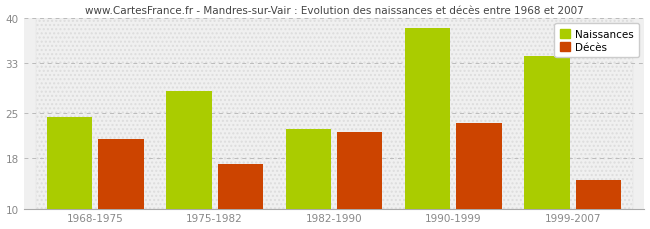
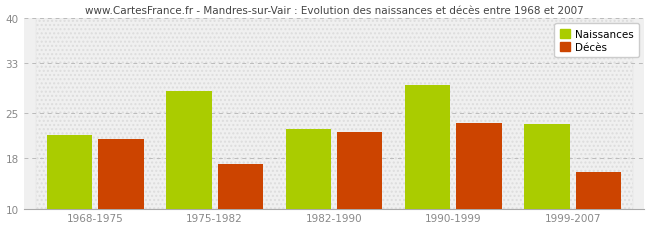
Naissances/1968-1975: 24.5 -> 21.6
Naissances/1990-1999: 38.5 -> 29.4
Naissances/1999-2007: 34.0 -> 23.4
Décès/1999-2007: 14.5 -> 15.8
